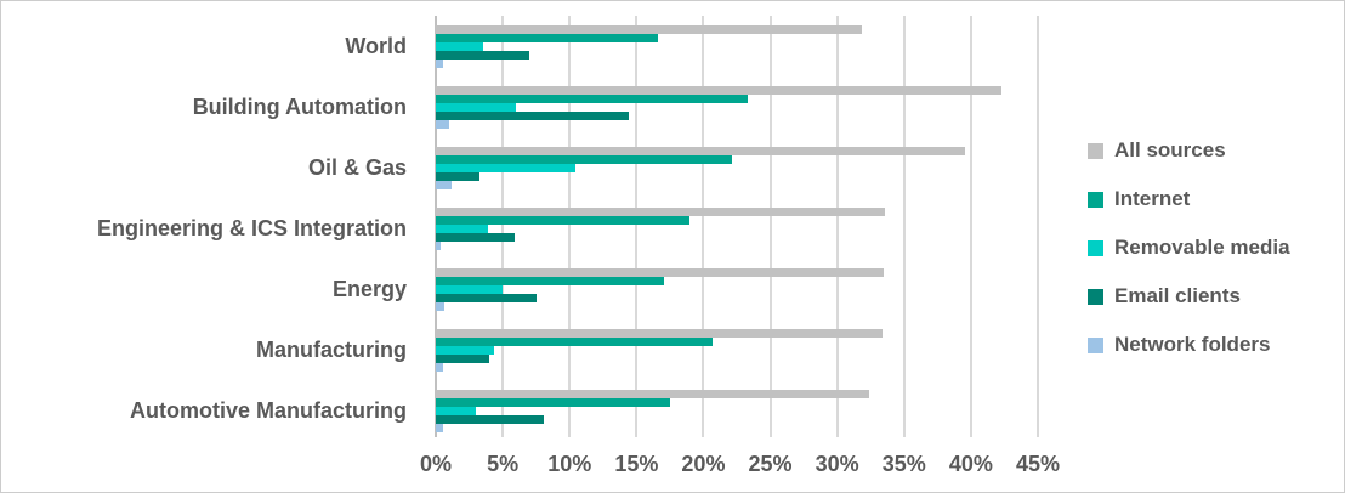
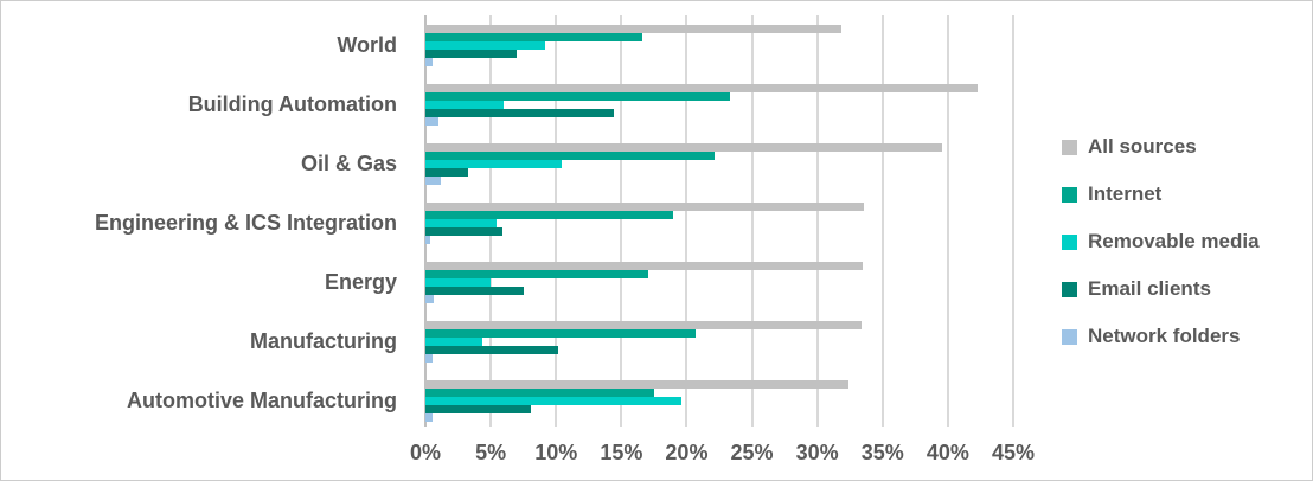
Removable media/World: 3.5% -> 9.2%
Removable media/Engineering & ICS Integration: 3.9% -> 5.4%
Email clients/Manufacturing: 4.0% -> 10.2%
Removable media/Automotive Manufacturing: 3.0% -> 19.6%
